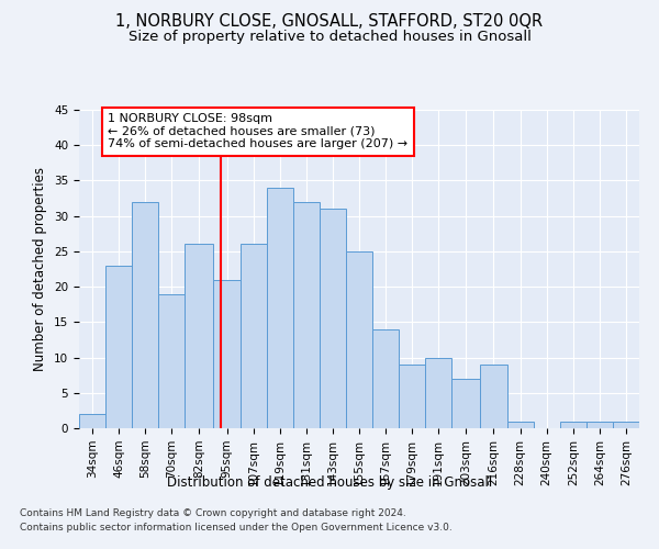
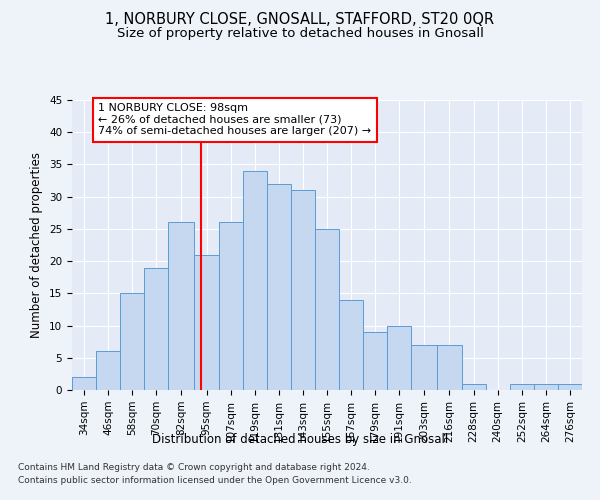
46sqm: 23 -> 6
58sqm: 32 -> 15
216sqm: 9 -> 7
